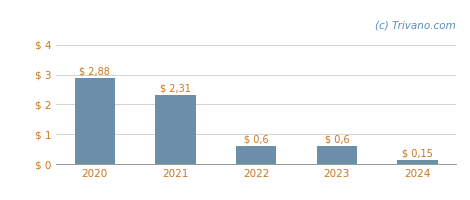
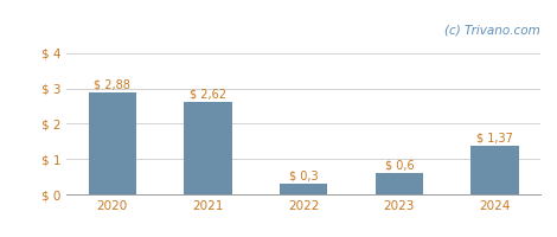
2021: 2,31 -> 2,62
2022: 0,6 -> 0,3
2024: 0,15 -> 1,37
